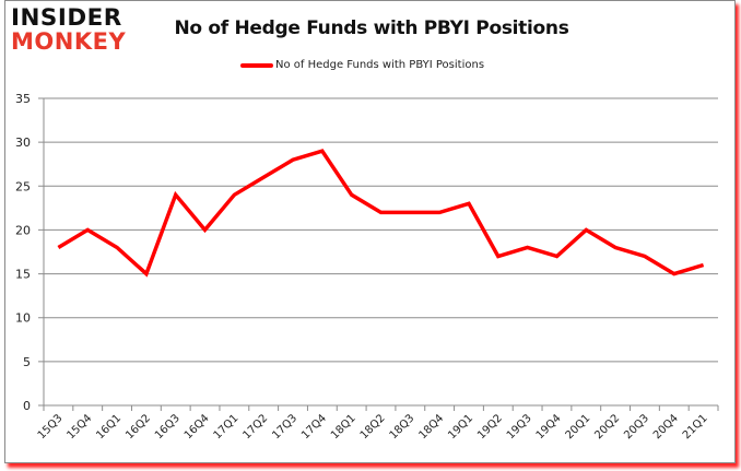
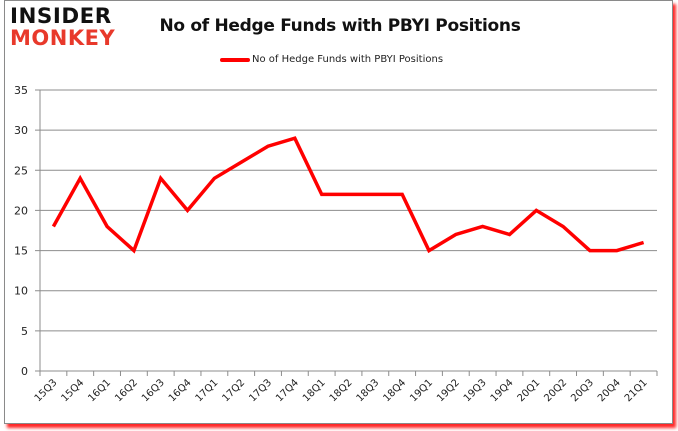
15Q4: 20 -> 24
18Q1: 24 -> 22
19Q1: 23 -> 15
20Q3: 17 -> 15
